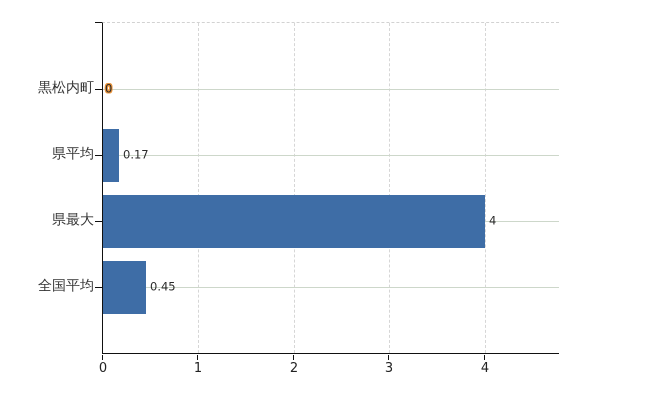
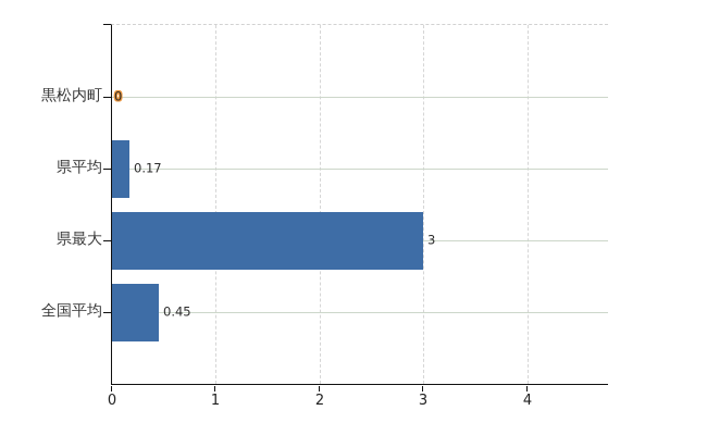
県最大: 4 -> 3
